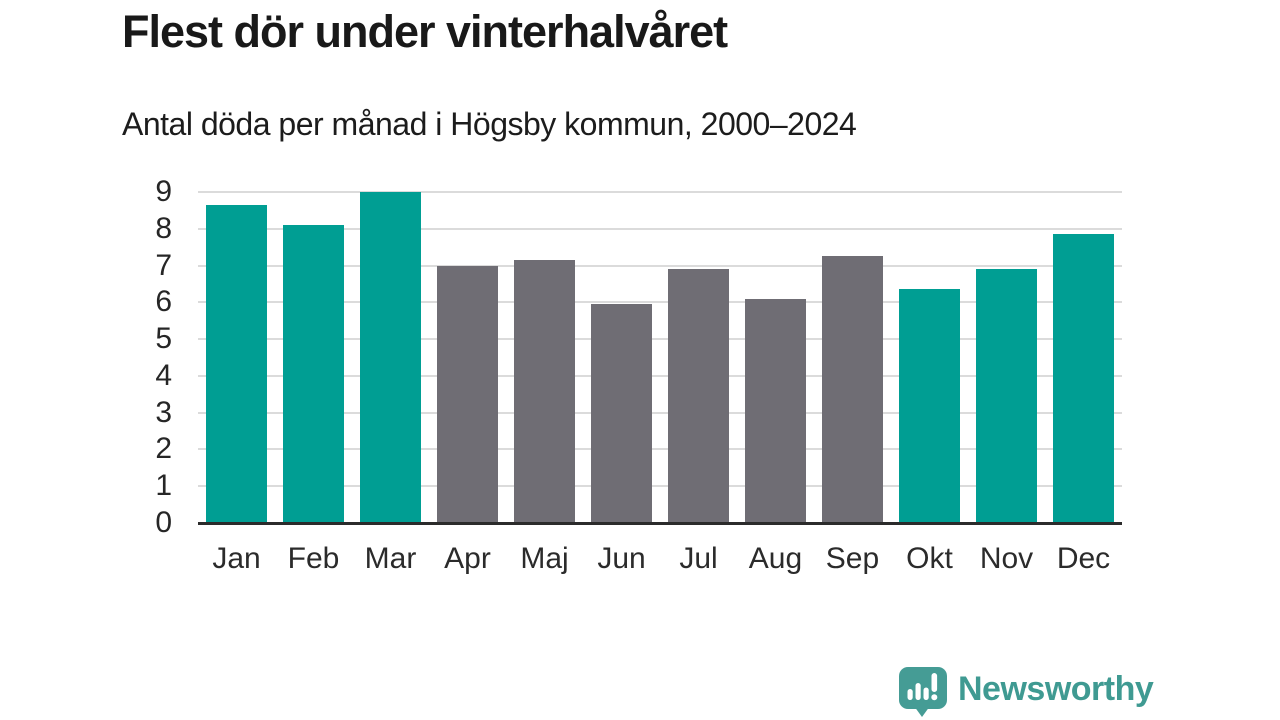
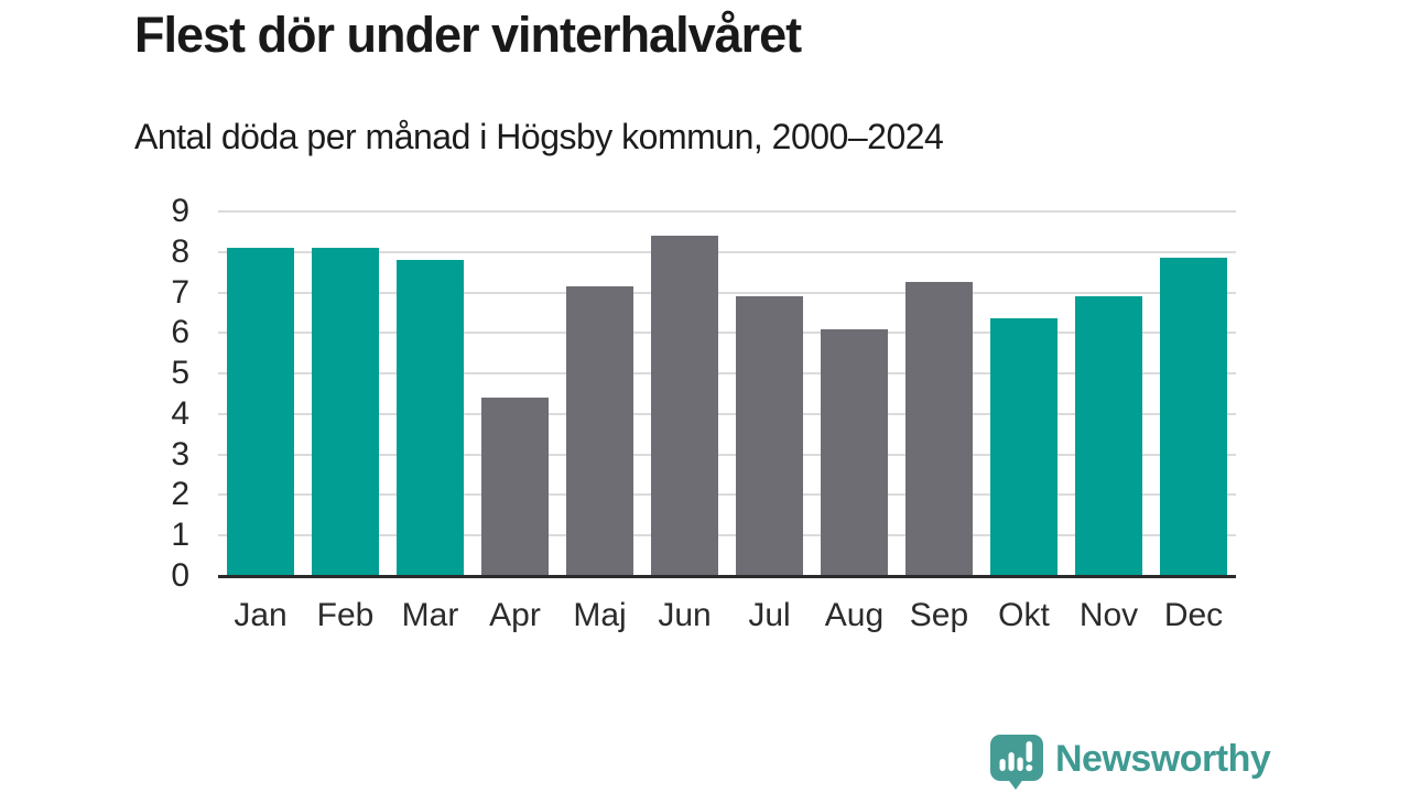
Jan: 8.7 -> 8.1
Mar: 9.0 -> 7.8
Apr: 7.0 -> 4.4
Jun: 6.0 -> 8.4
